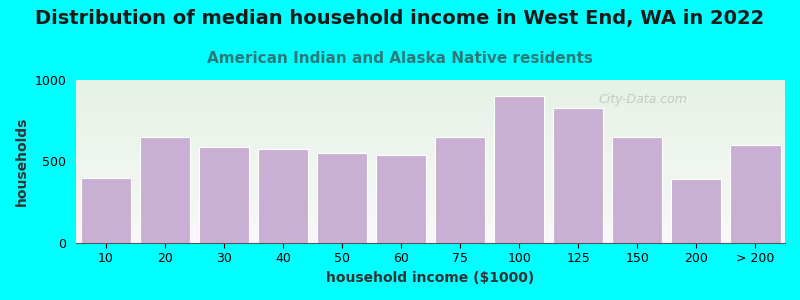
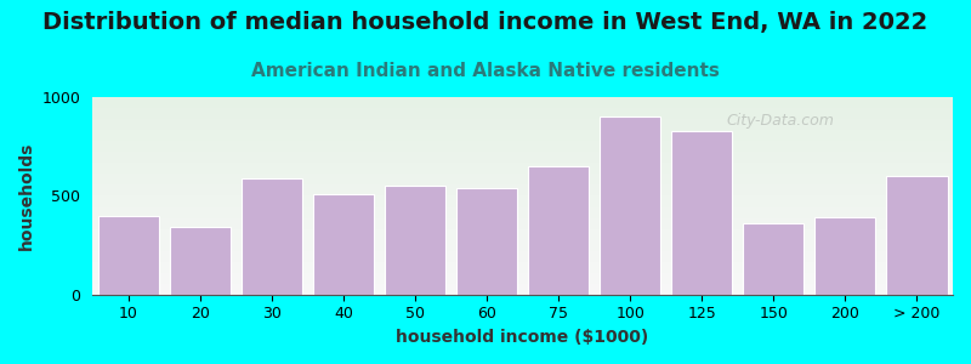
20: 650 -> 340
40: 580 -> 510
150: 650 -> 360
